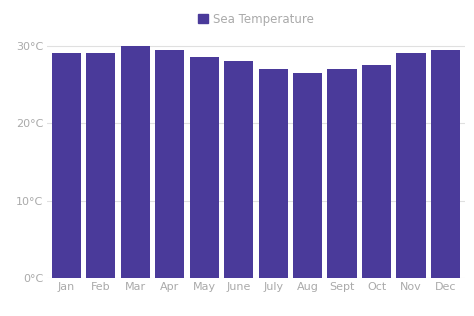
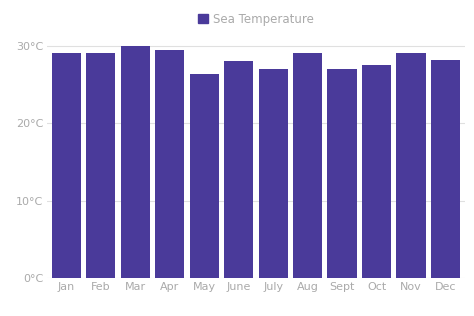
May: 28.5°C -> 26.4°C
Aug: 26.5°C -> 29.0°C
Dec: 29.5°C -> 28.2°C
